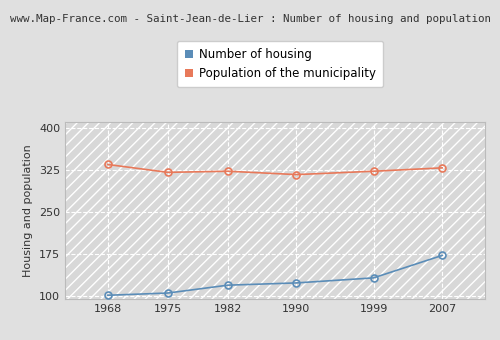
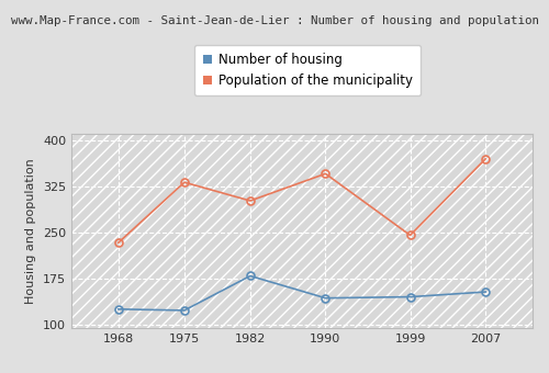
Number of housing/1968: 102 -> 126
Population of the municipality/1968: 335 -> 234
Number of housing/1975: 106 -> 124
Population of the municipality/1975: 321 -> 332
Number of housing/1982: 120 -> 180
Population of the municipality/1982: 323 -> 302
Number of housing/1990: 124 -> 144
Population of the municipality/1990: 317 -> 346
Number of housing/1999: 133 -> 146
Population of the municipality/1999: 323 -> 246
Number of housing/2007: 173 -> 154
Population of the municipality/2007: 329 -> 370
